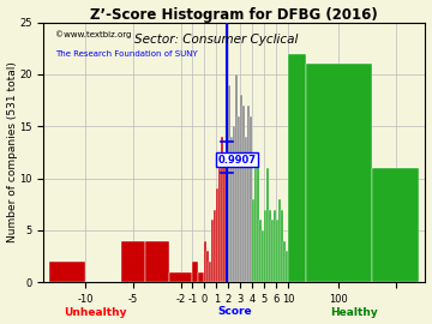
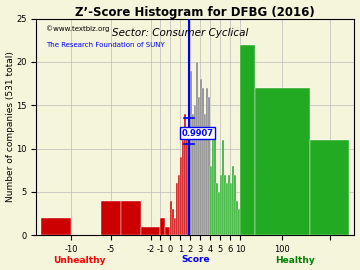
100: 21 -> 17
